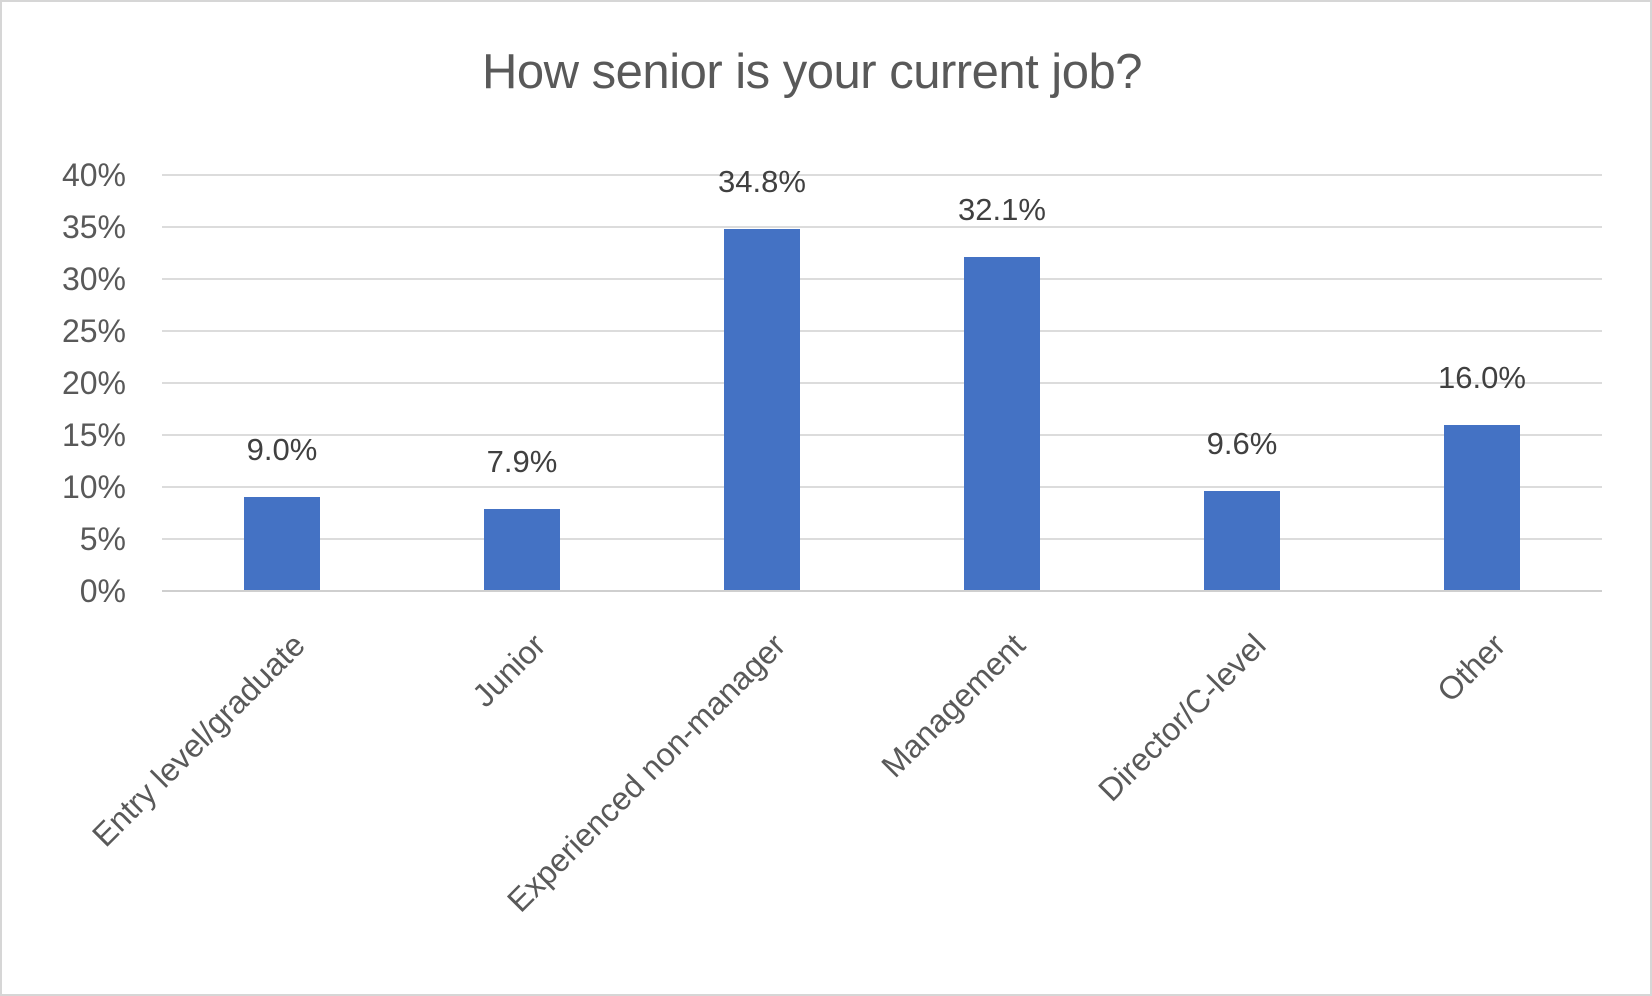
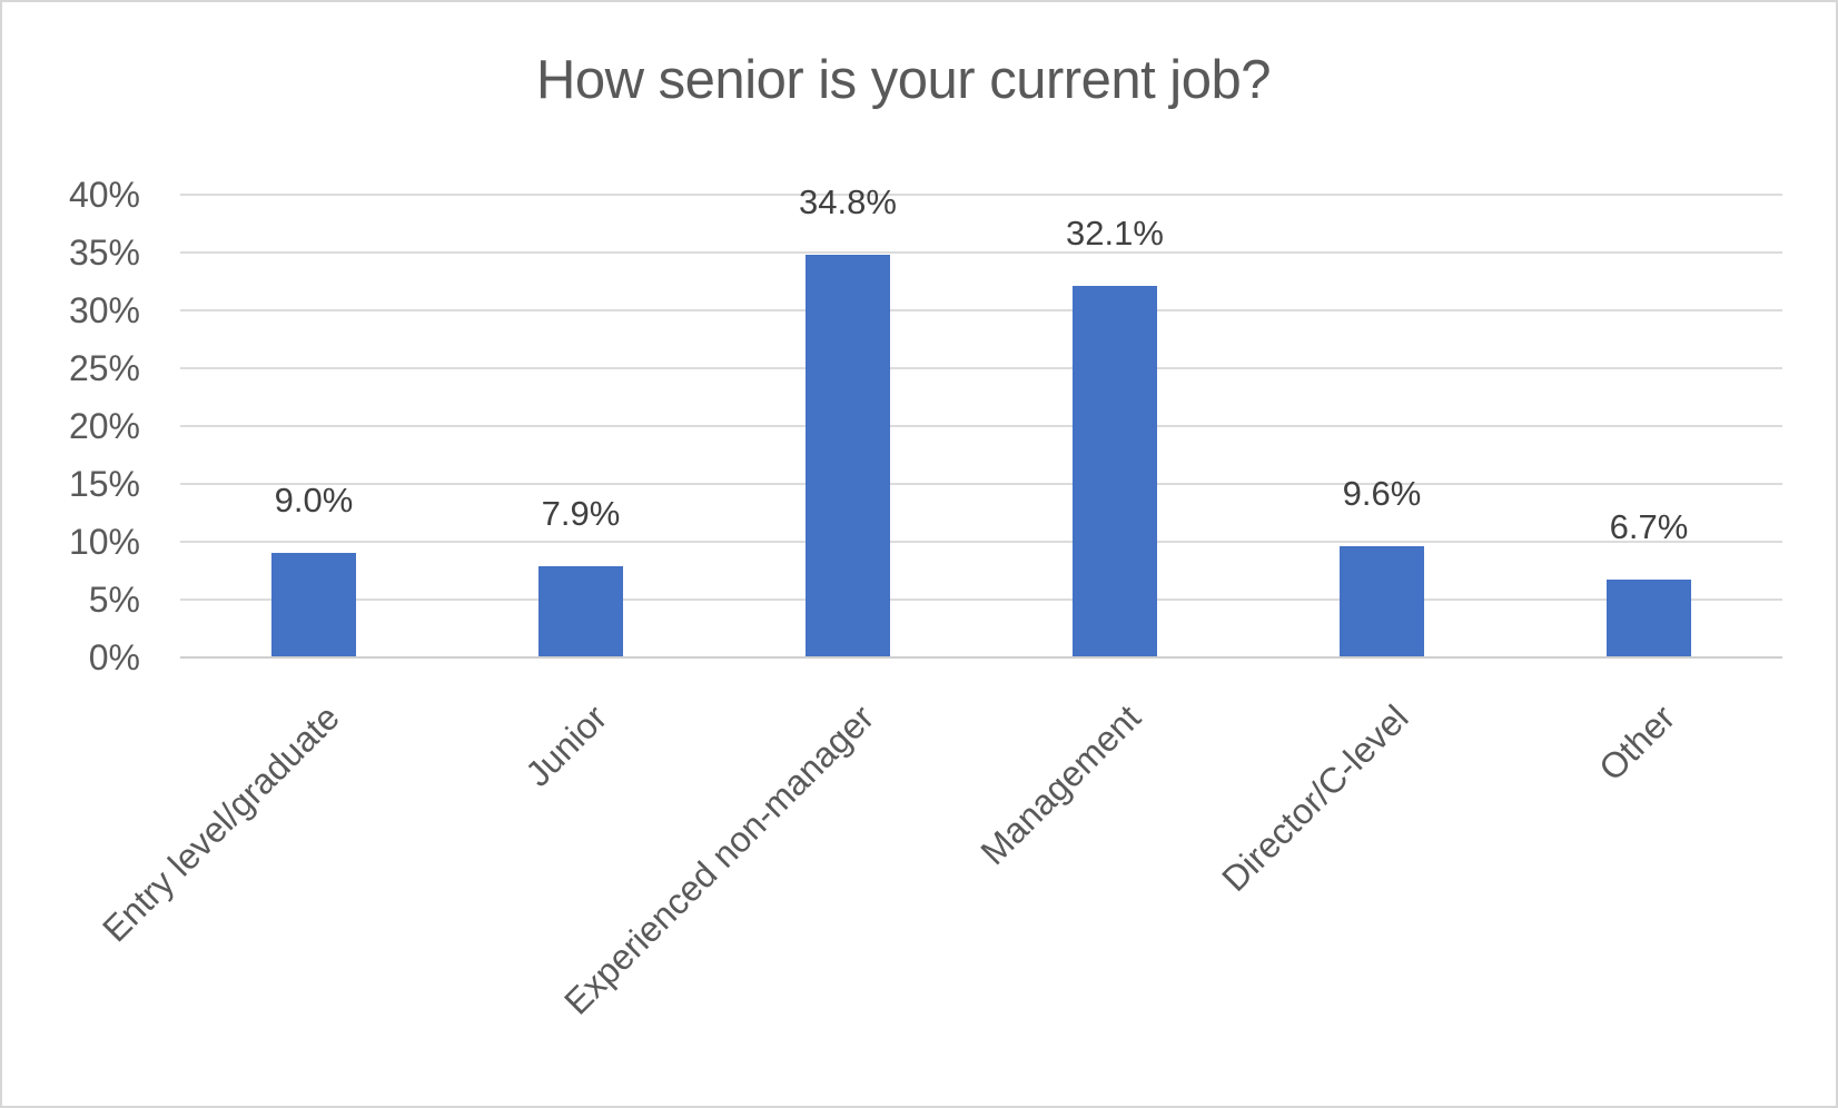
Other: 16.0% -> 6.7%
